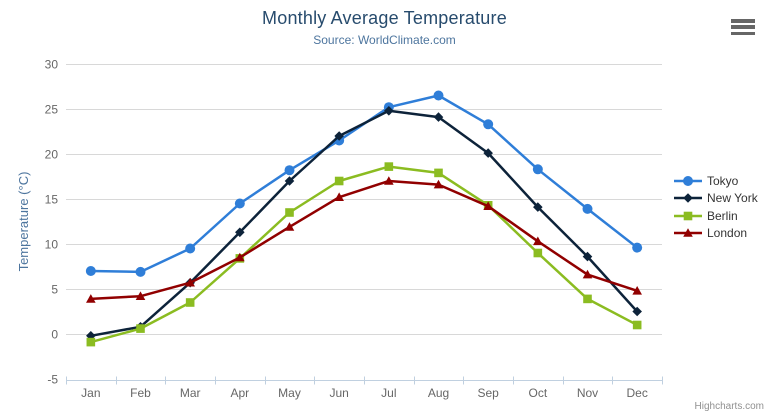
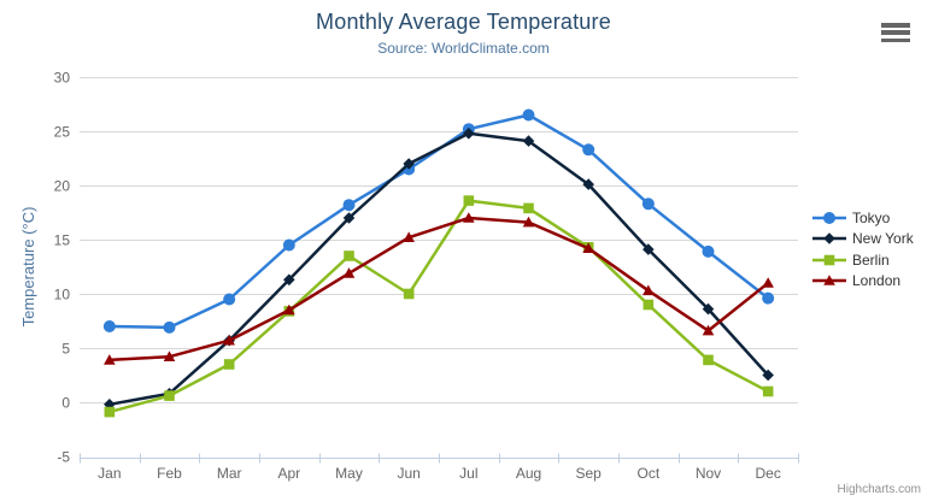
Berlin/Jun: 17 -> 10
London/Dec: 5 -> 11
